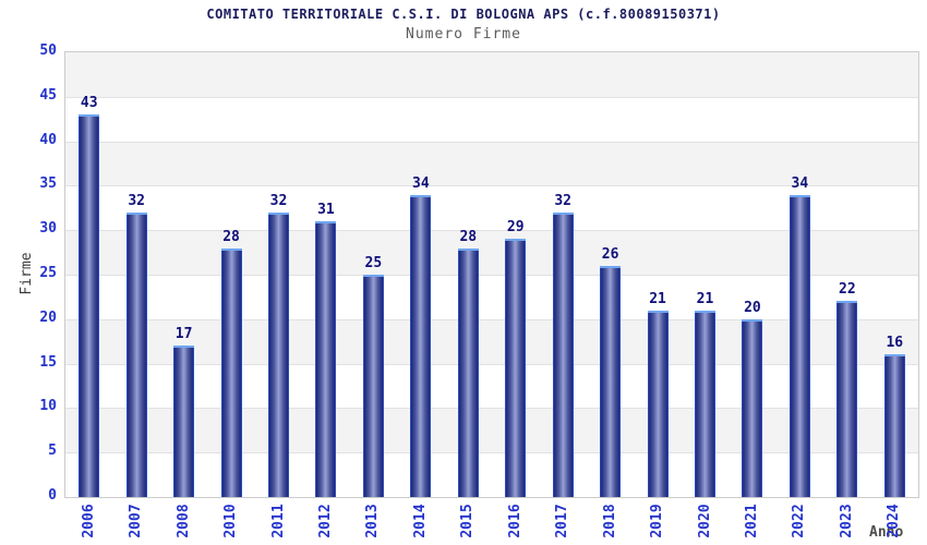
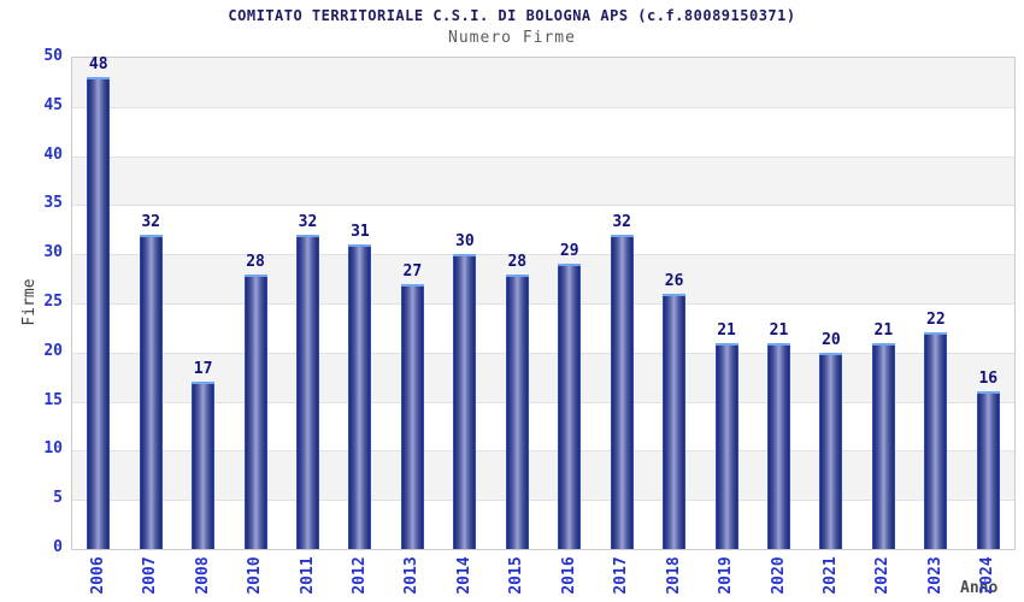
2006: 43 -> 48
2013: 25 -> 27
2014: 34 -> 30
2022: 34 -> 21
